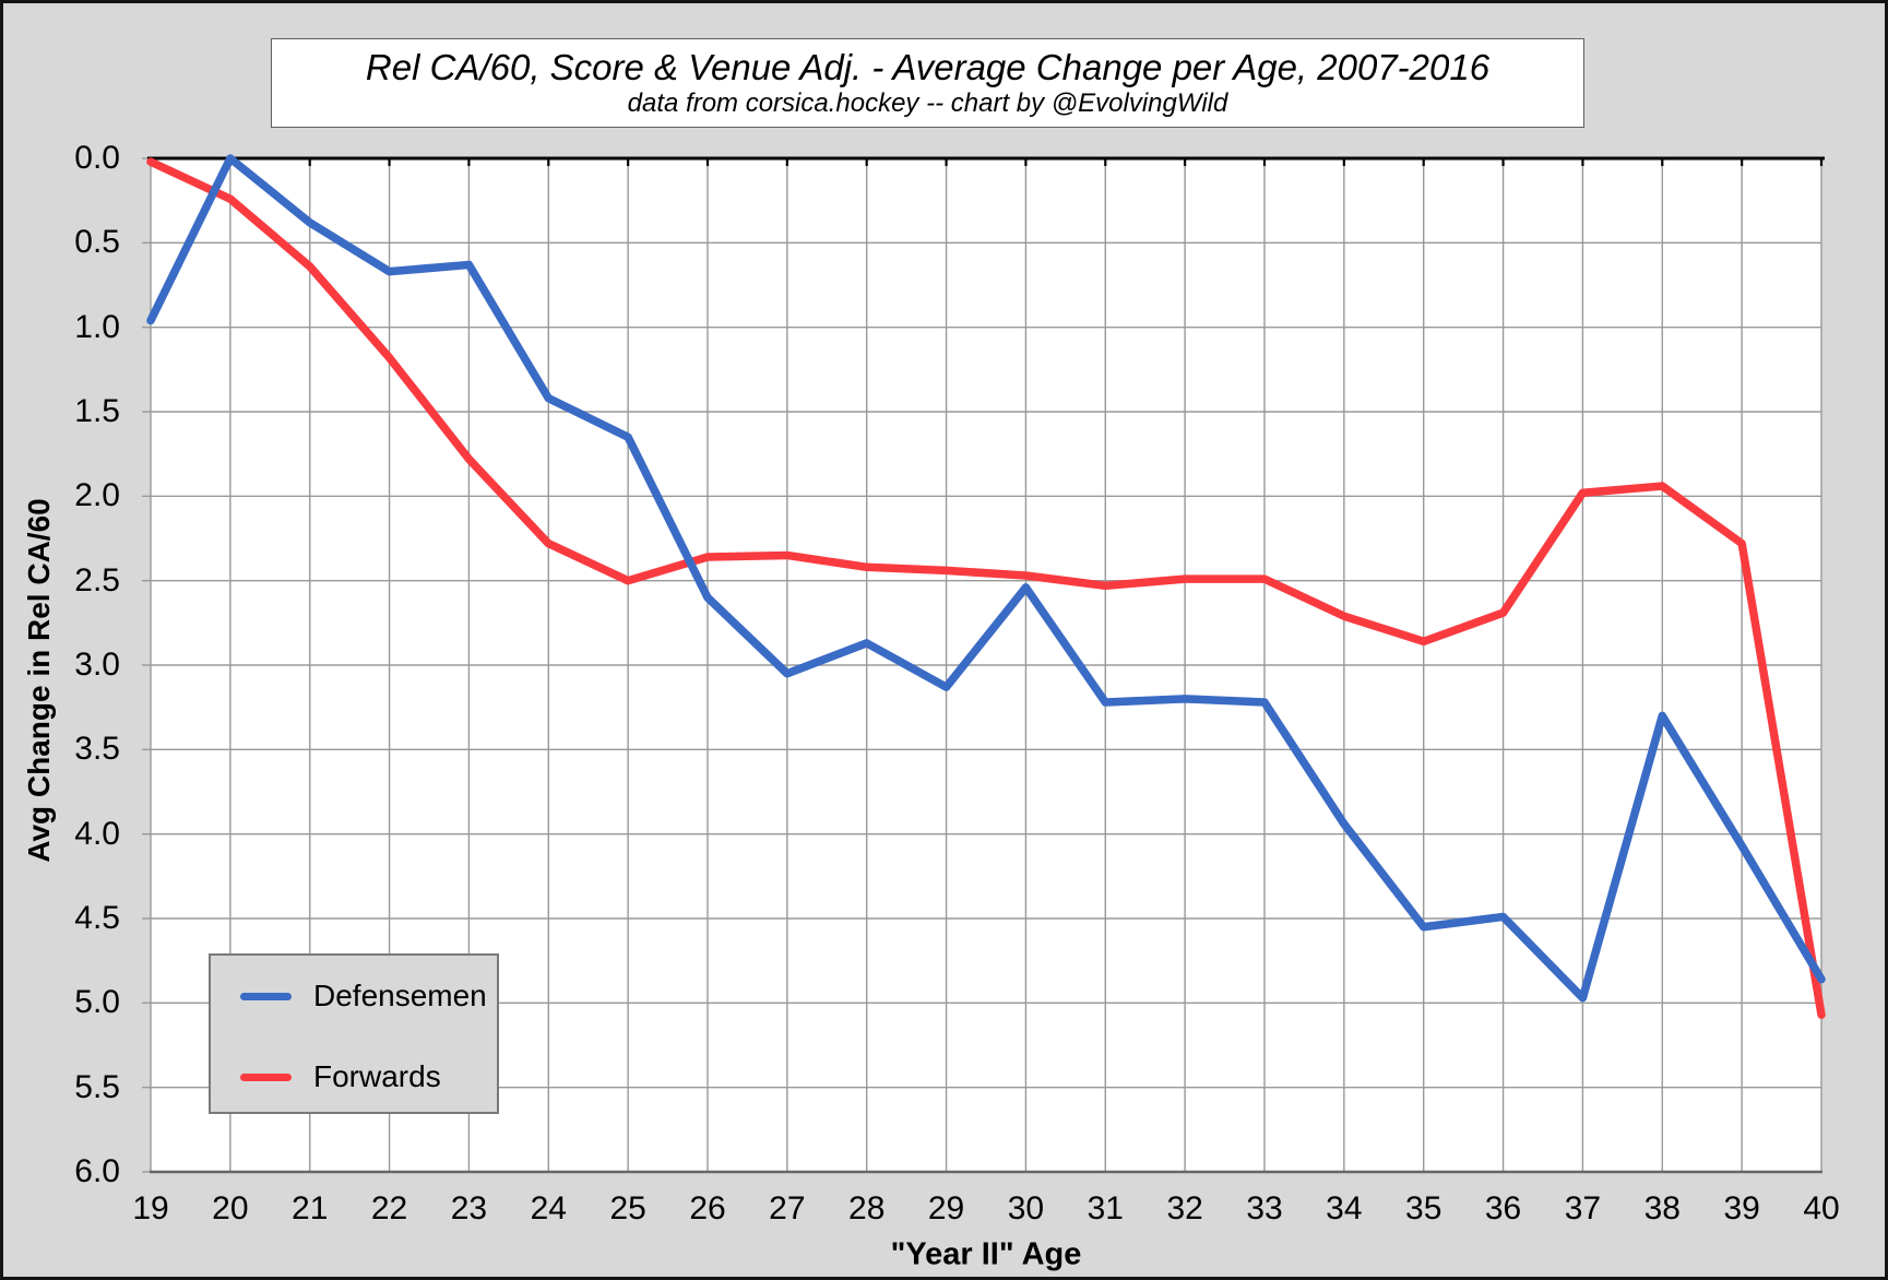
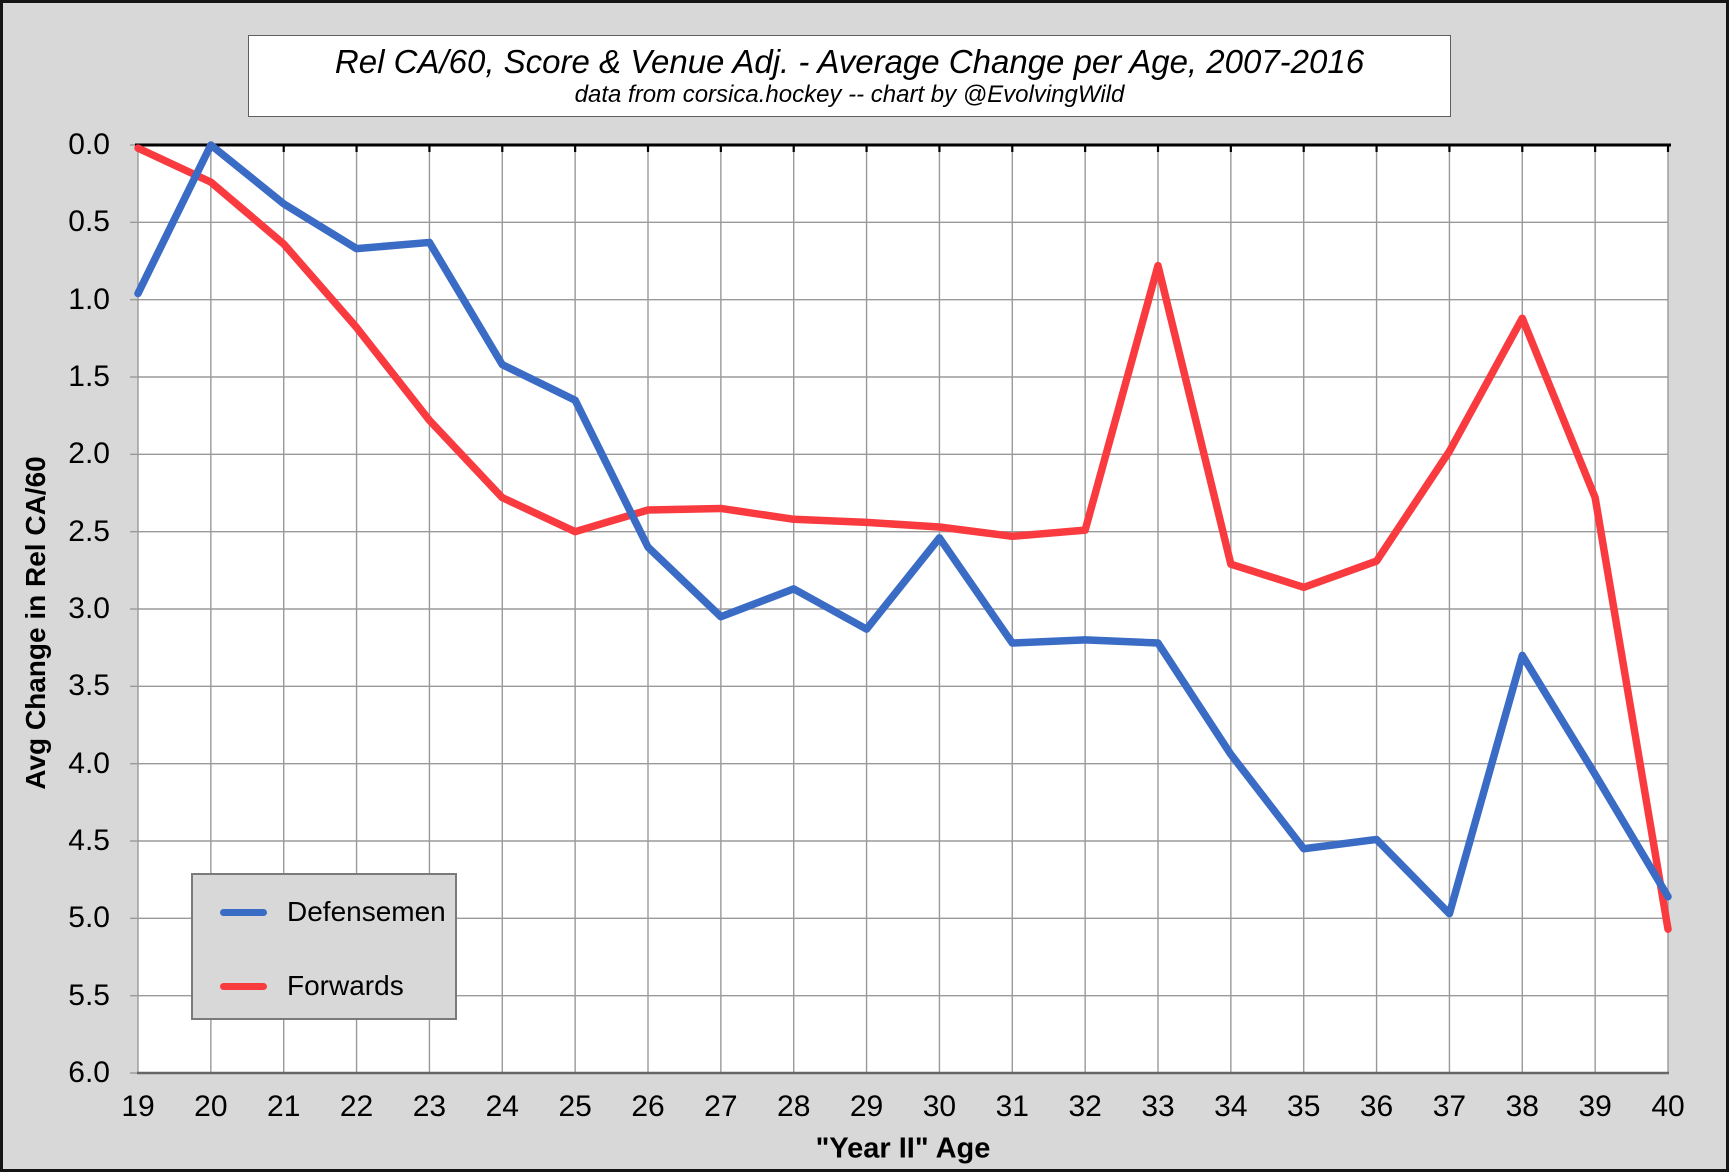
Forwards/33: 2.49 -> 0.78
Forwards/38: 1.94 -> 1.12
